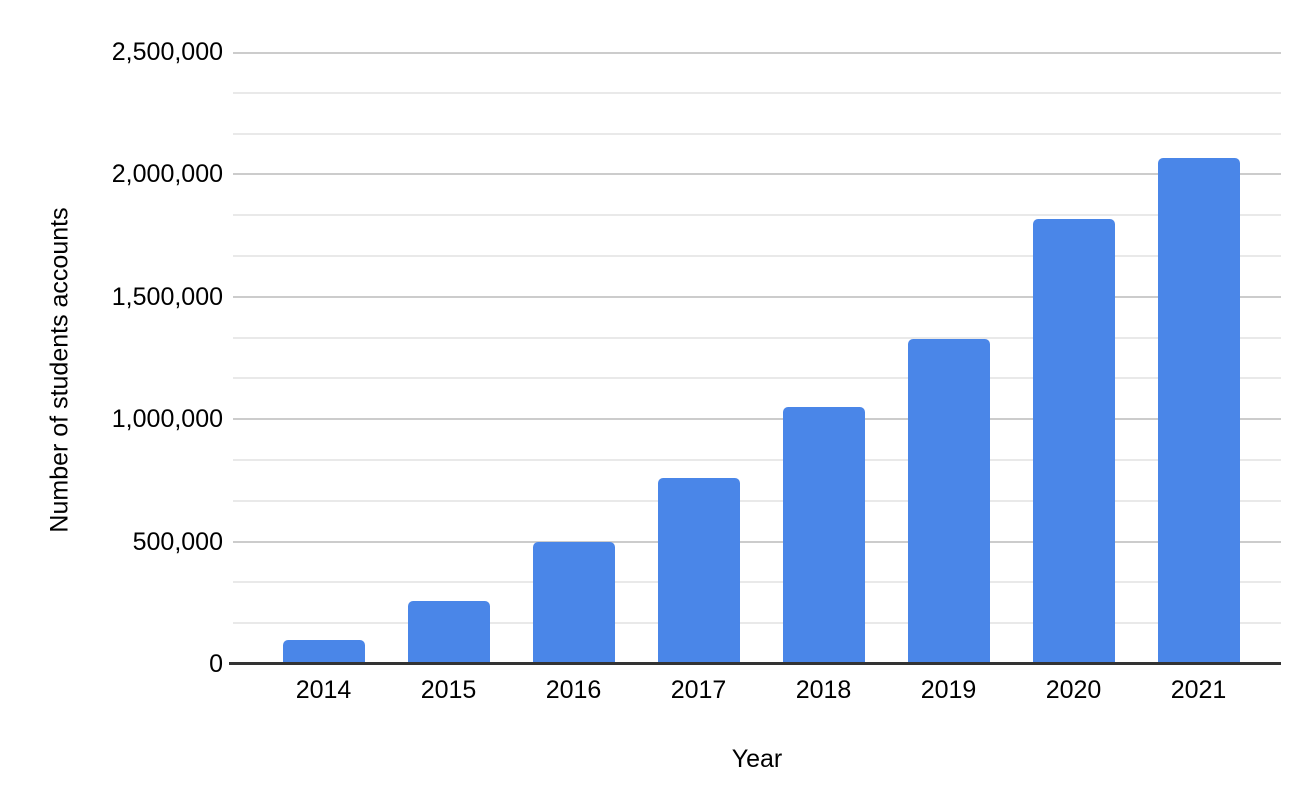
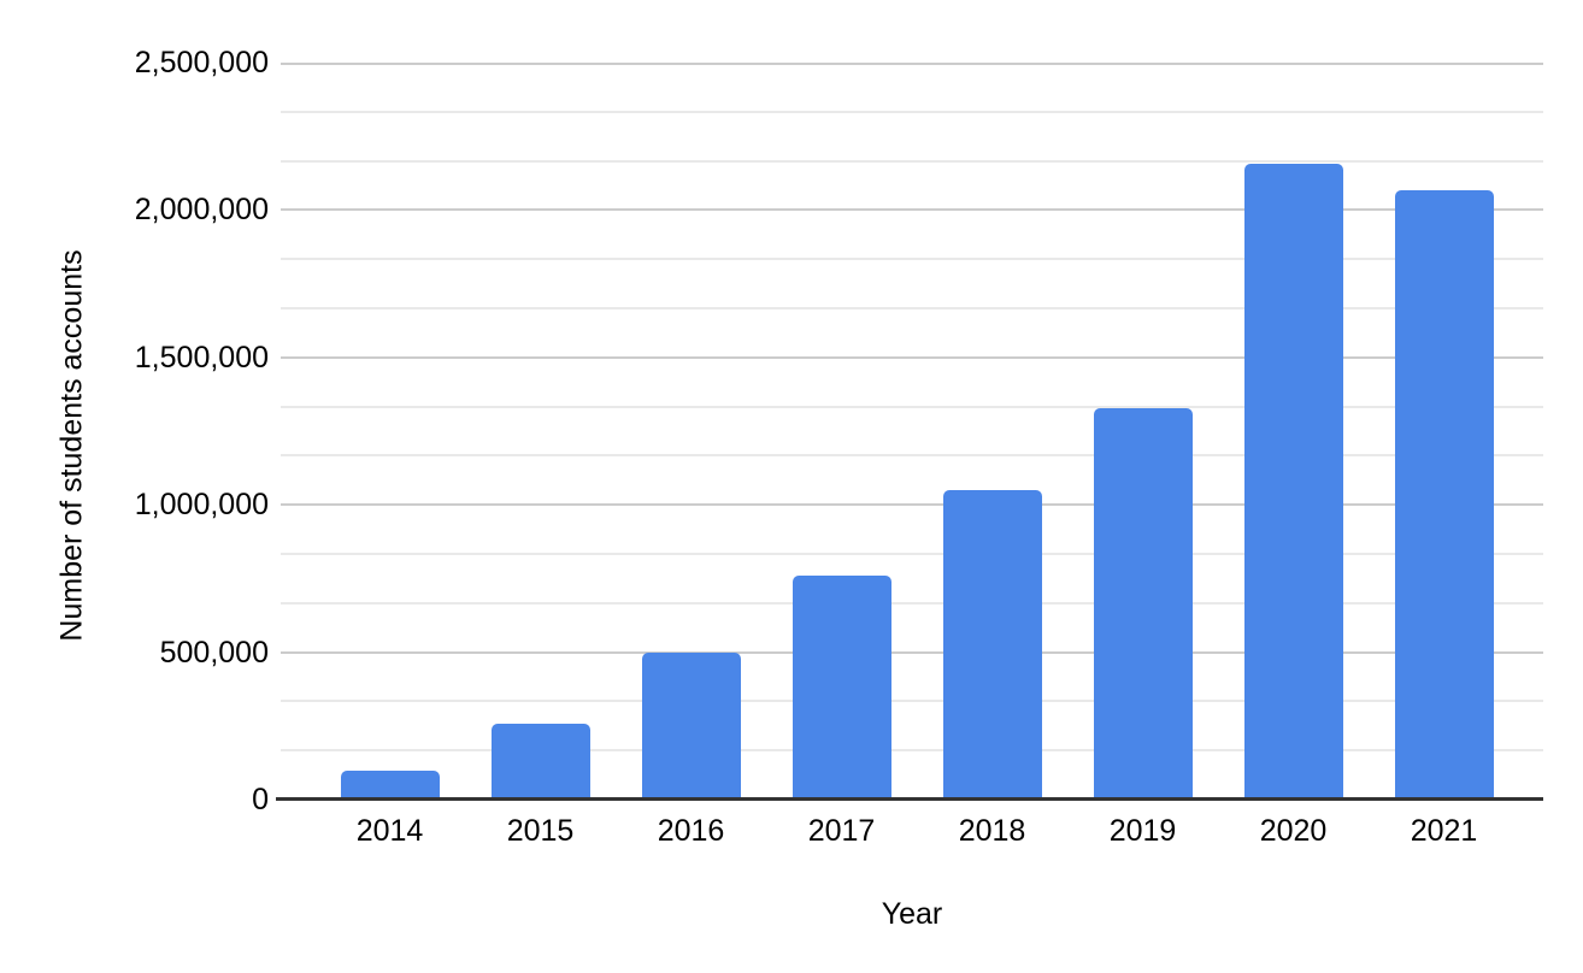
2020: 1810000 -> 2150000
